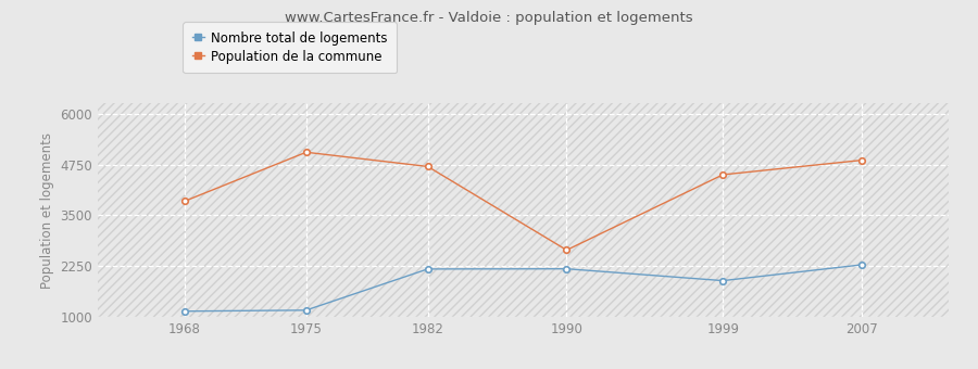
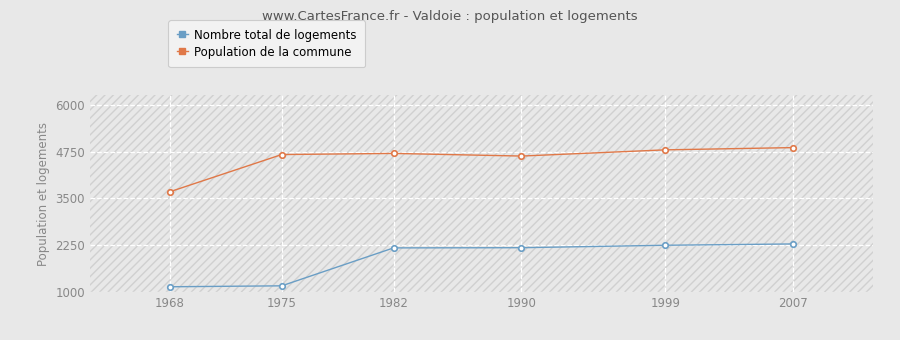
Population de la commune/1968: 3850 -> 3680
Population de la commune/1975: 5050 -> 4670
Population de la commune/1990: 2650 -> 4630
Nombre total de logements/1999: 1900 -> 2260
Population de la commune/1999: 4500 -> 4800
